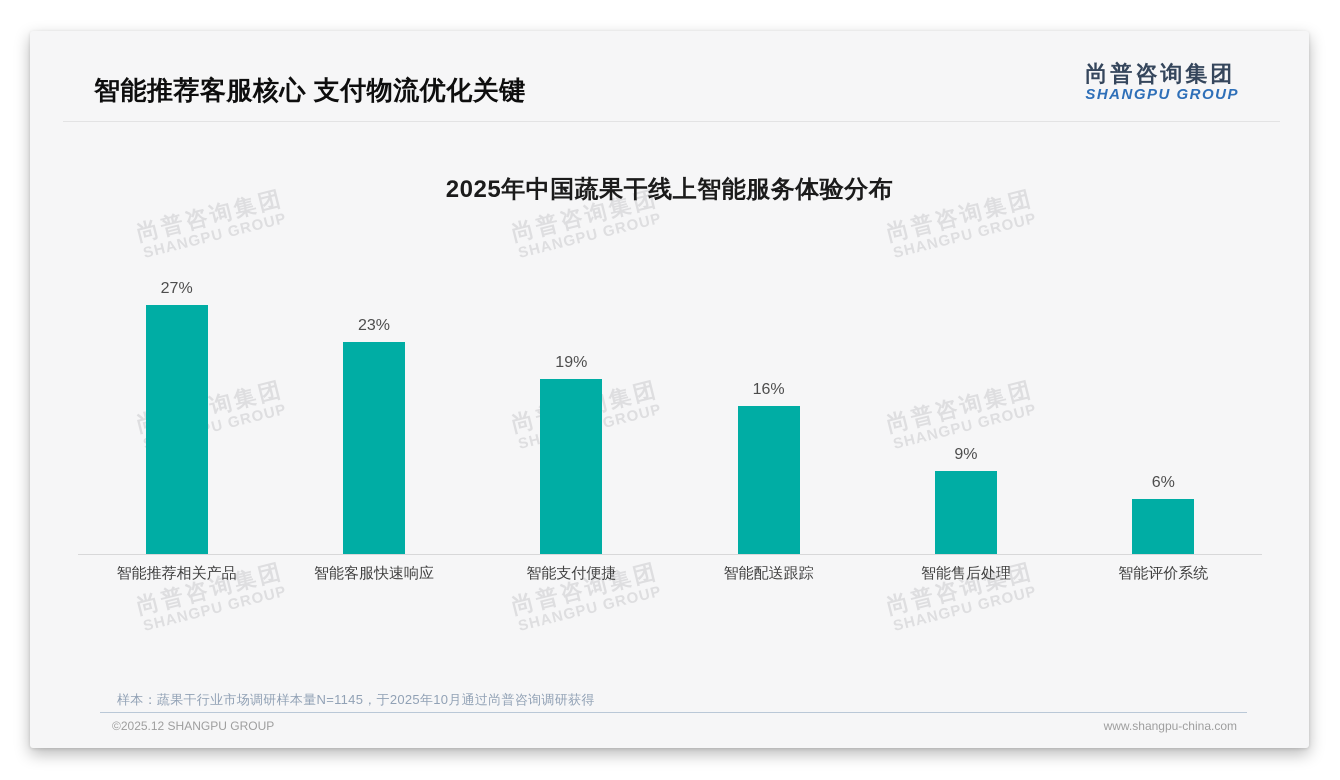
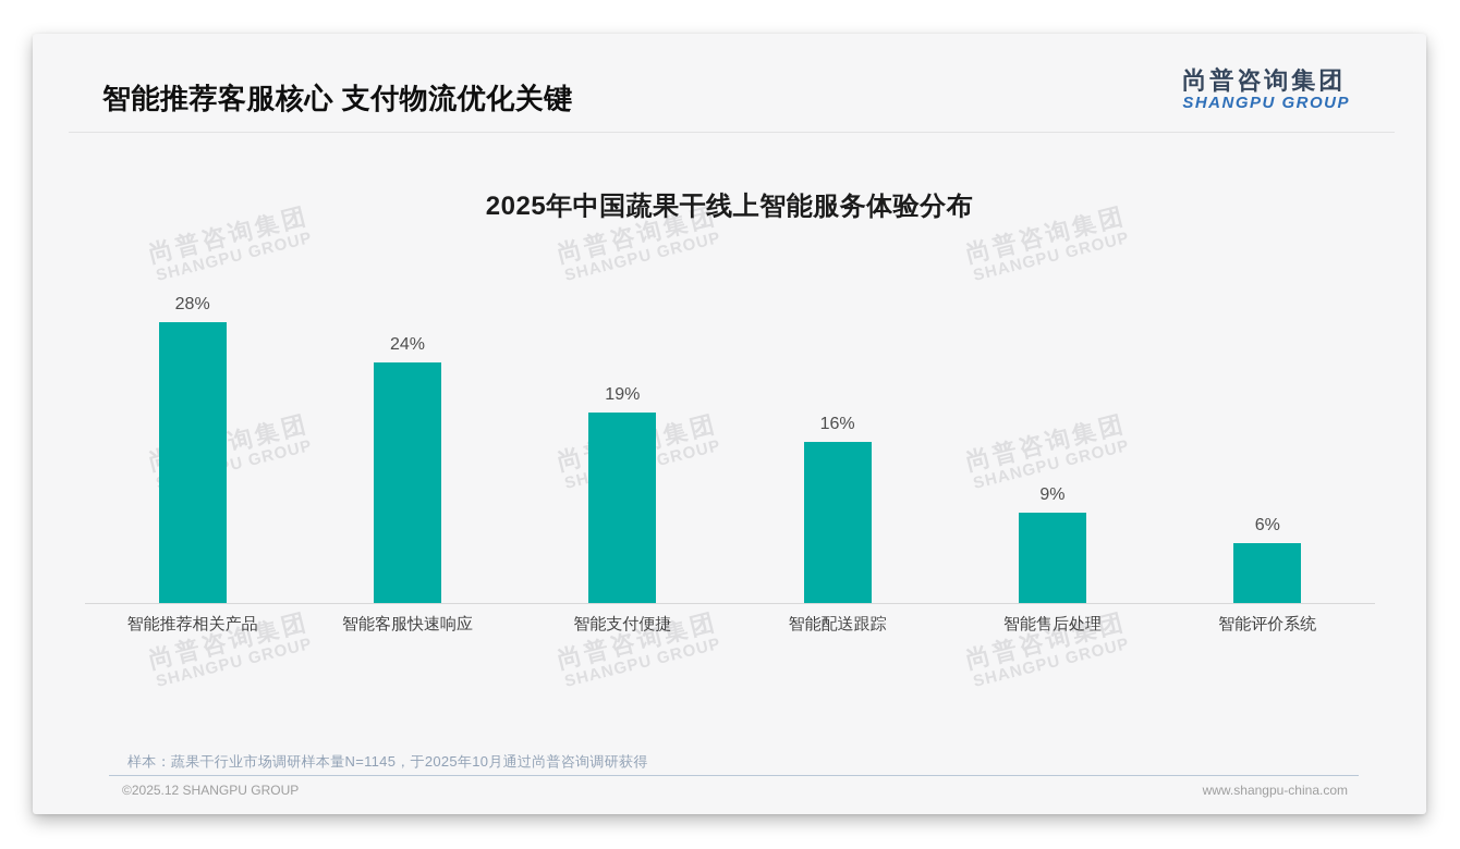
智能推荐相关产品: 27% -> 28%
智能客服快速响应: 23% -> 24%
